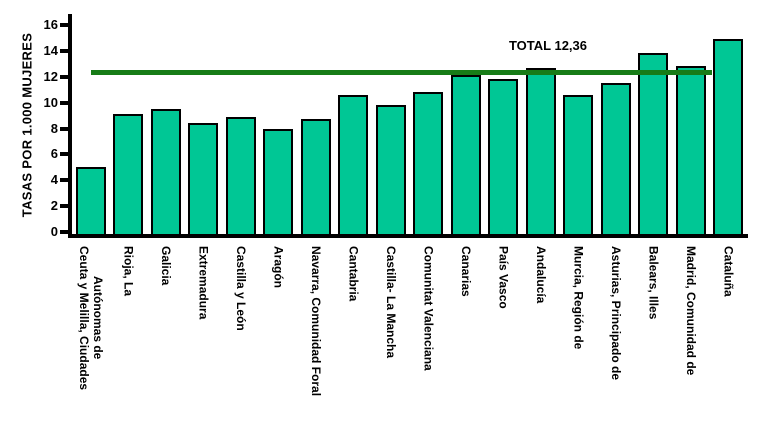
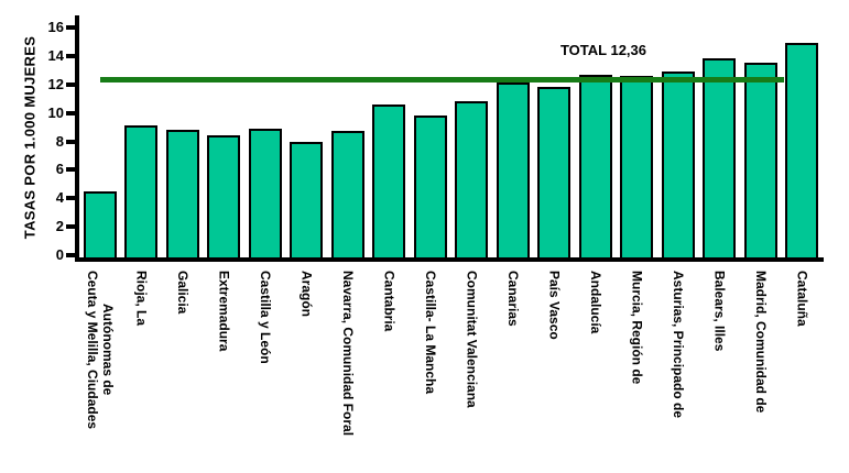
Ceuta y Melilla, Ciudades Autónomas de: 5.0 -> 4.5
Galicia: 9.5 -> 8.8
Murcia, Región de: 10.6 -> 12.6
Asturias, Principado de: 11.5 -> 12.9
Madrid, Comunidad de: 12.8 -> 13.5
